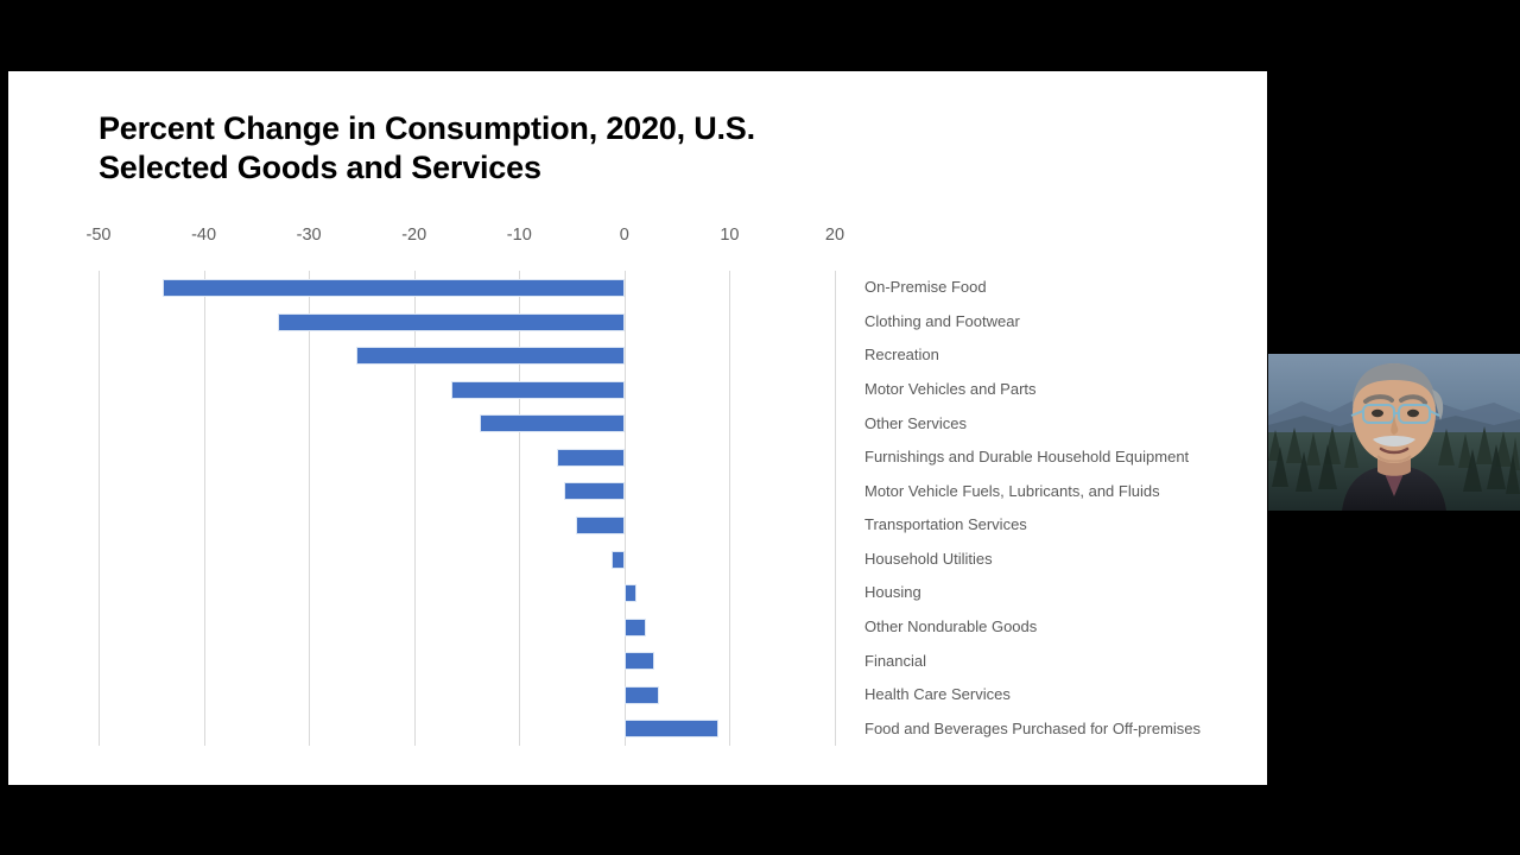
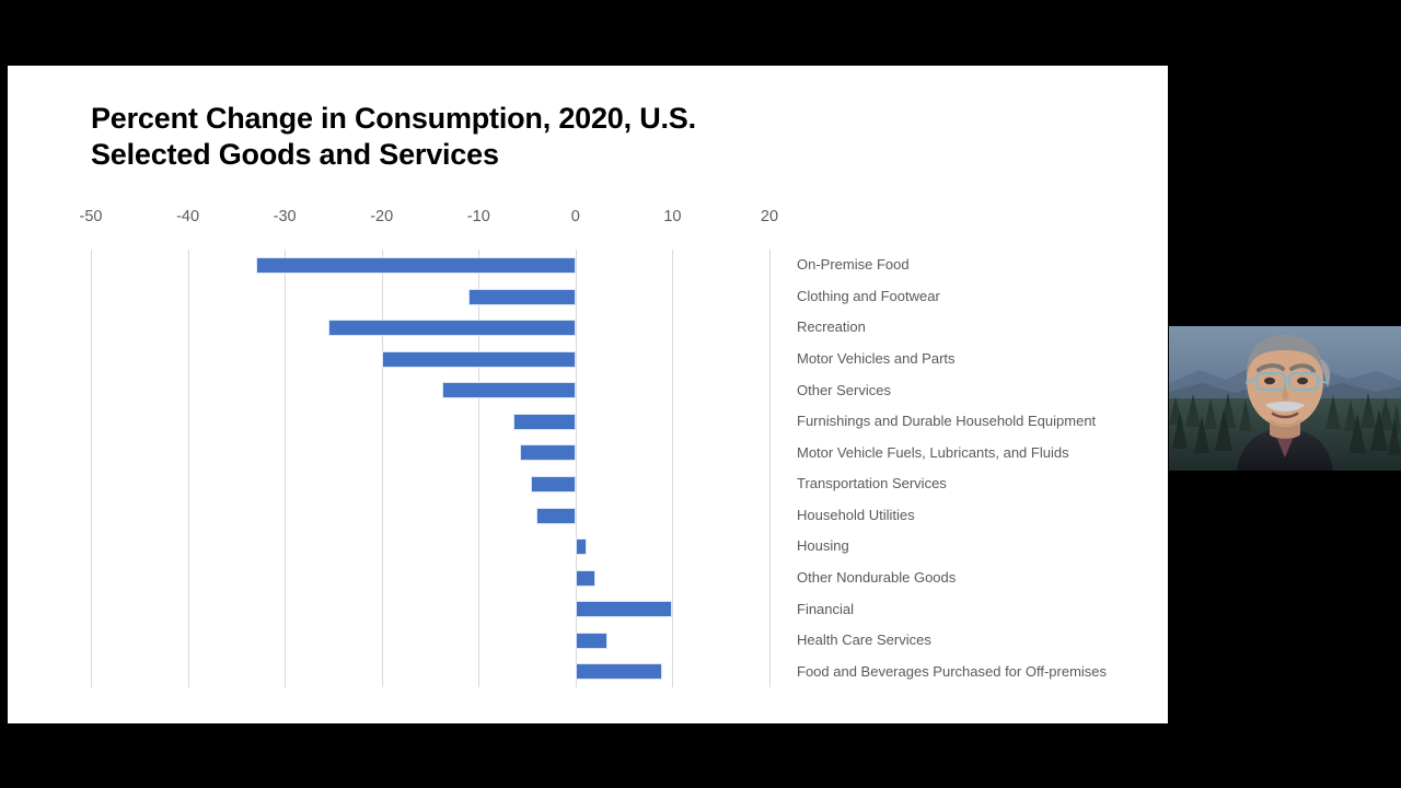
On-Premise Food: -44 -> -33
Clothing and Footwear: -33 -> -11
Motor Vehicles and Parts: -16 -> -20
Household Utilities: -1 -> -4
Financial: 3 -> 10
